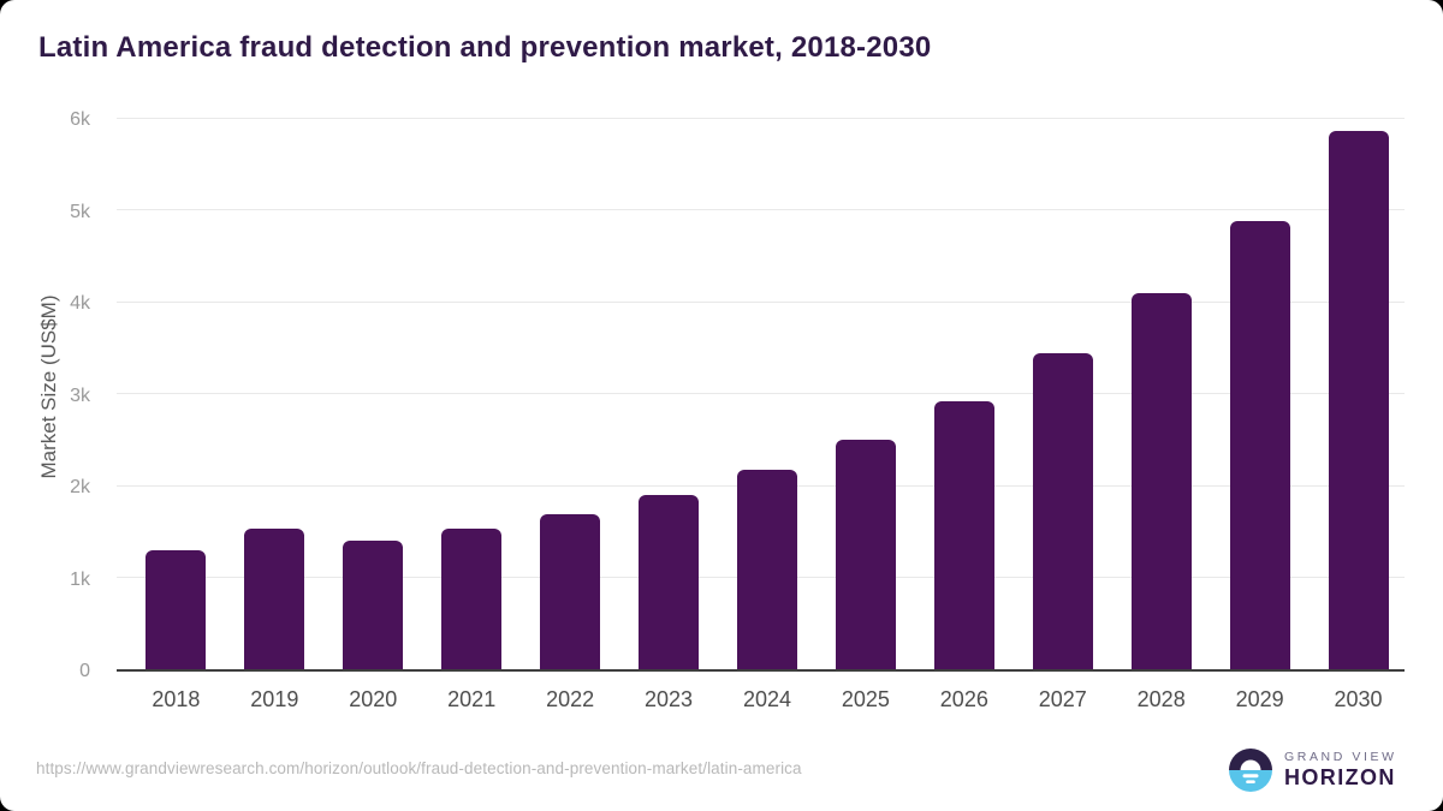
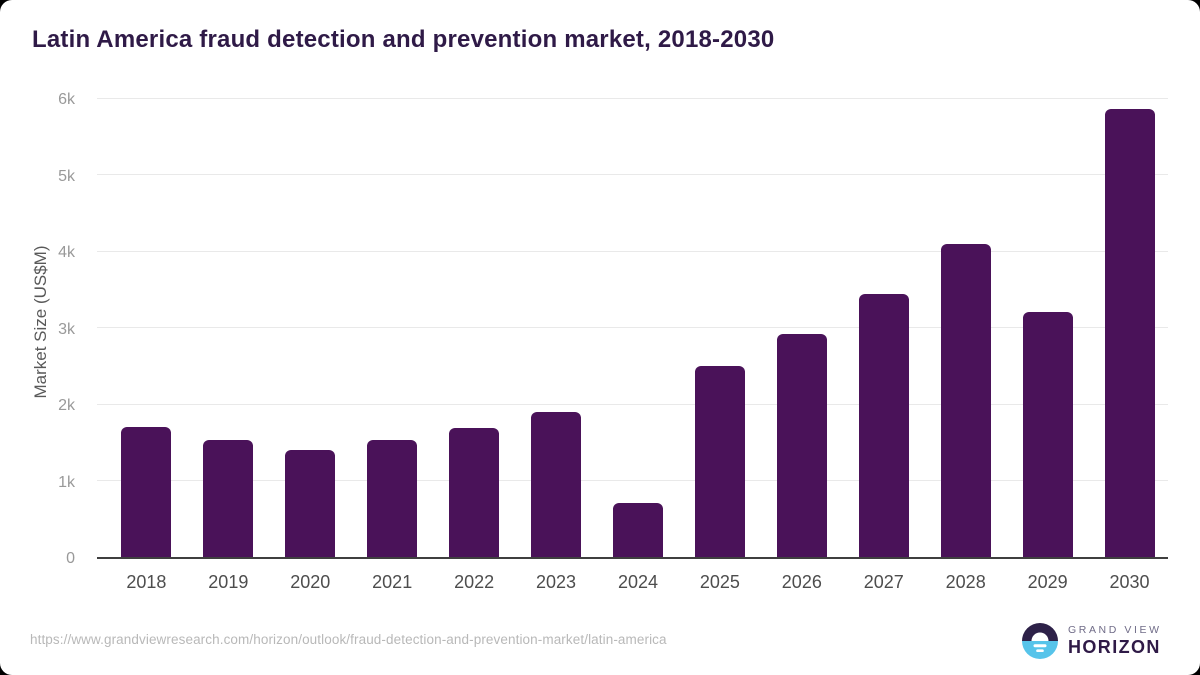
2018: 1.3k -> 1.7k
2024: 2.2k -> 0.7k
2029: 4.9k -> 3.2k
